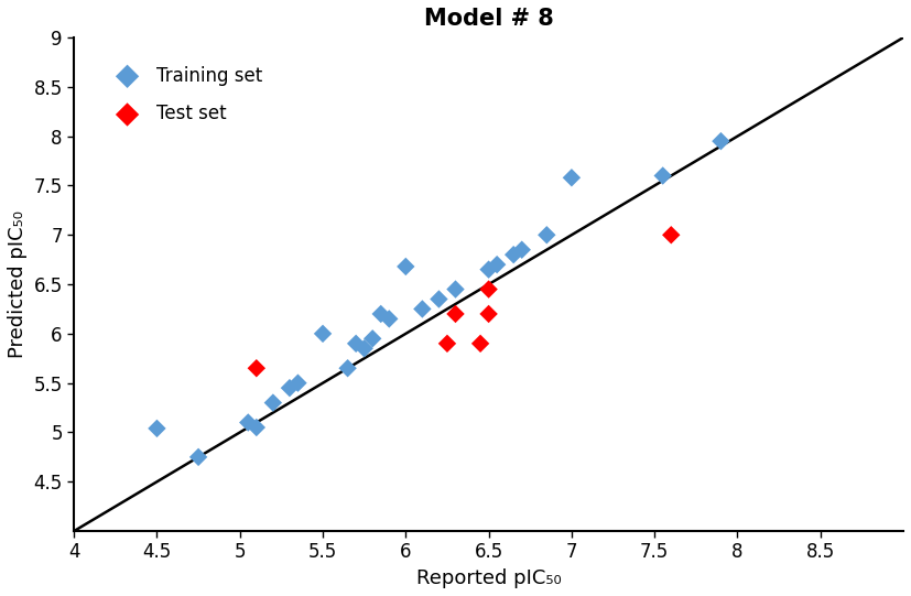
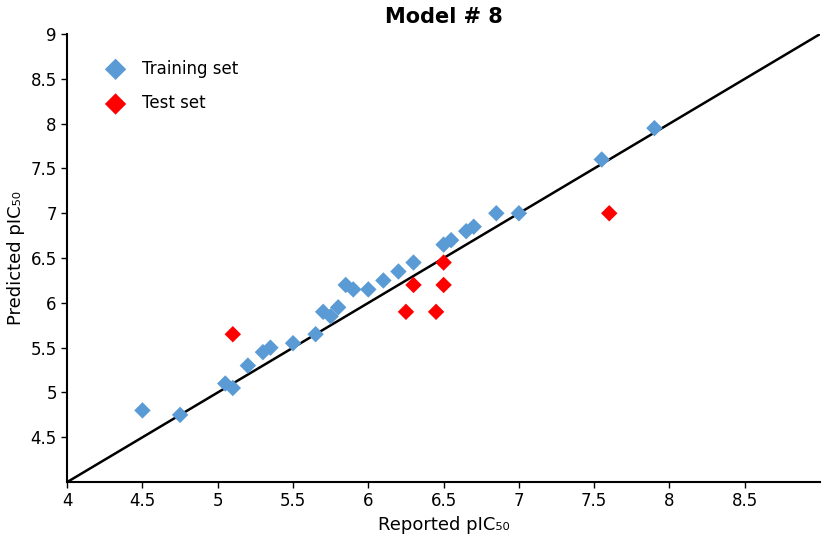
Training set/4.5: 5.04 -> 4.80
Training set/5.5: 6.00 -> 5.55
Training set/6: 6.68 -> 6.15
Training set/7: 7.58 -> 7.00
